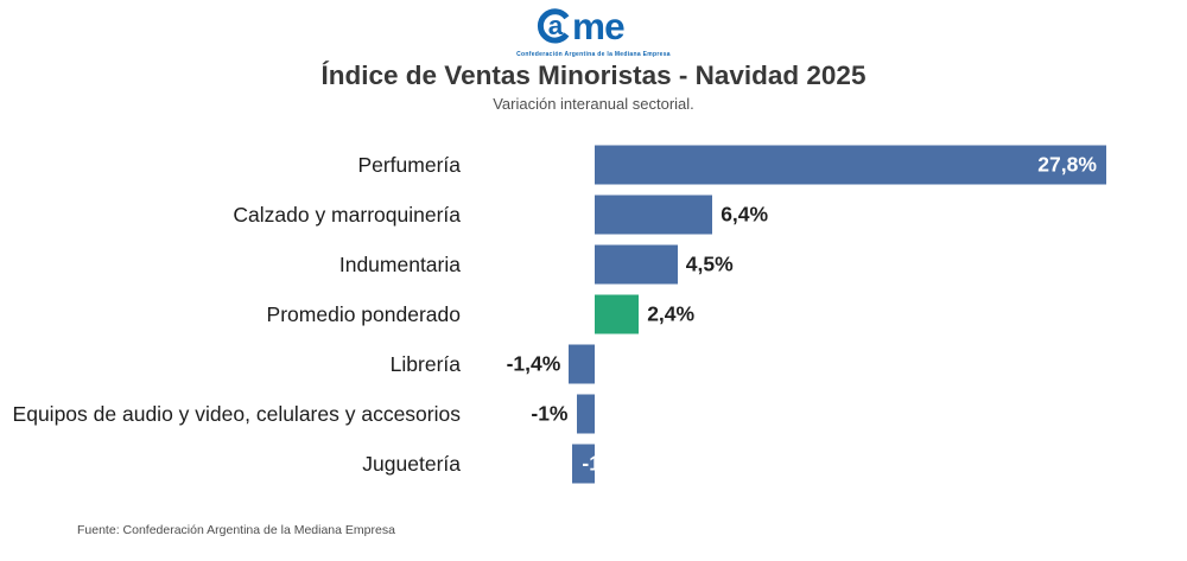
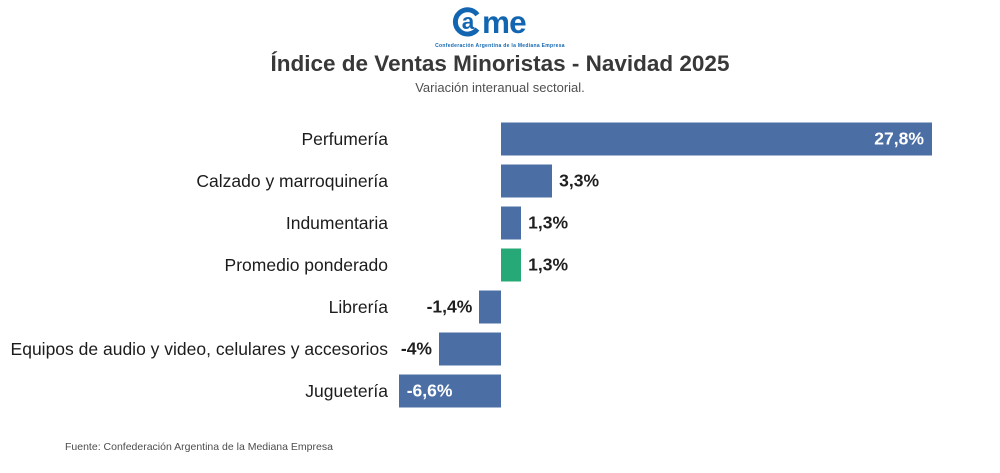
Calzado y marroquinería: 6,4% -> 3,3%
Indumentaria: 4,5% -> 1,3%
Promedio ponderado: 2,4% -> 1,3%
Equipos de audio y video, celulares y accesorios: -1% -> -4%
Juguetería: -1,2% -> -6,6%
